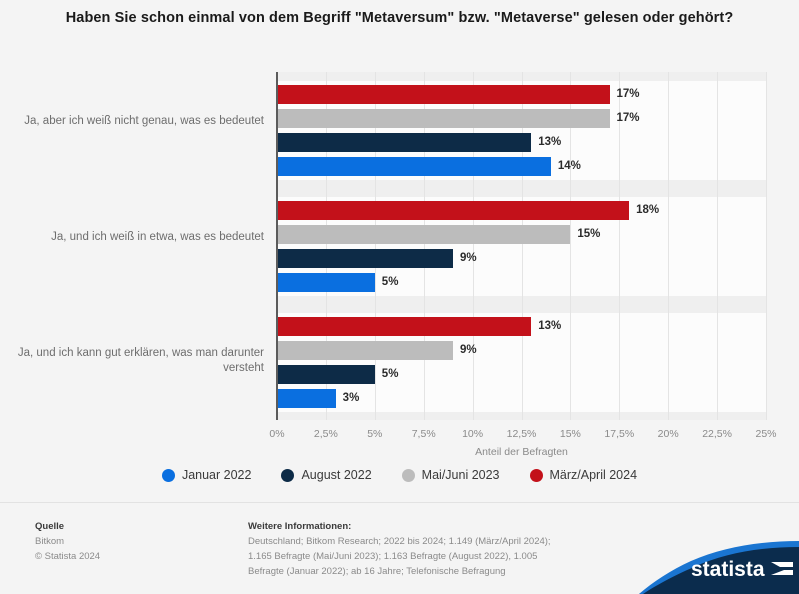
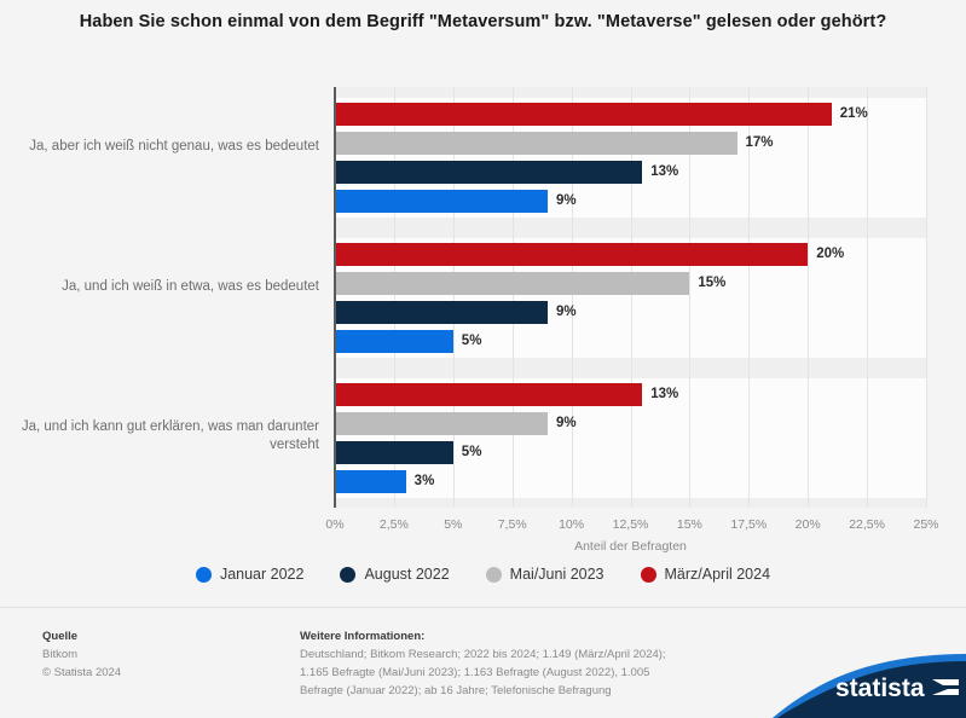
Januar 2022/Ja, aber ich weiß nicht genau, was es bedeutet: 14% -> 9%
März/April 2024/Ja, aber ich weiß nicht genau, was es bedeutet: 17% -> 21%
März/April 2024/Ja, und ich weiß in etwa, was es bedeutet: 18% -> 20%
